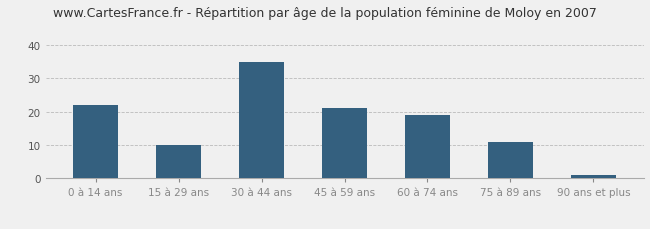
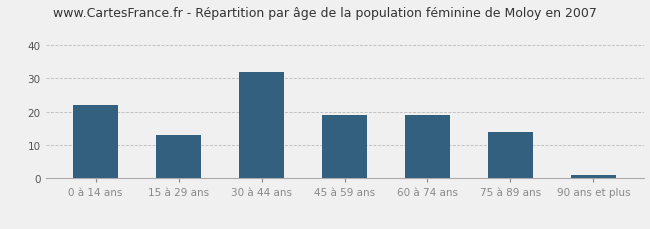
15 à 29 ans: 10 -> 13
30 à 44 ans: 35 -> 32
45 à 59 ans: 21 -> 19
75 à 89 ans: 11 -> 14
